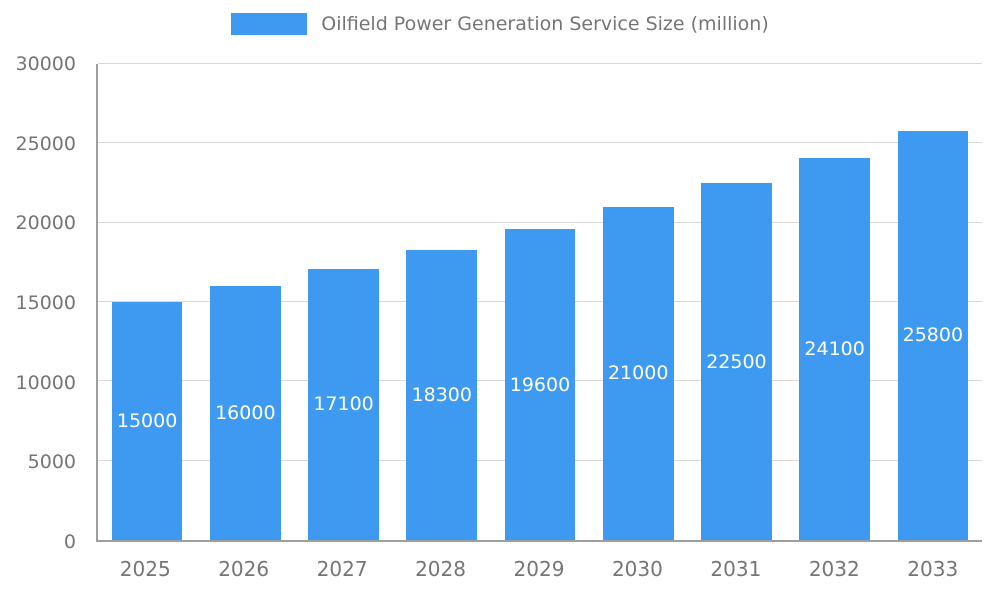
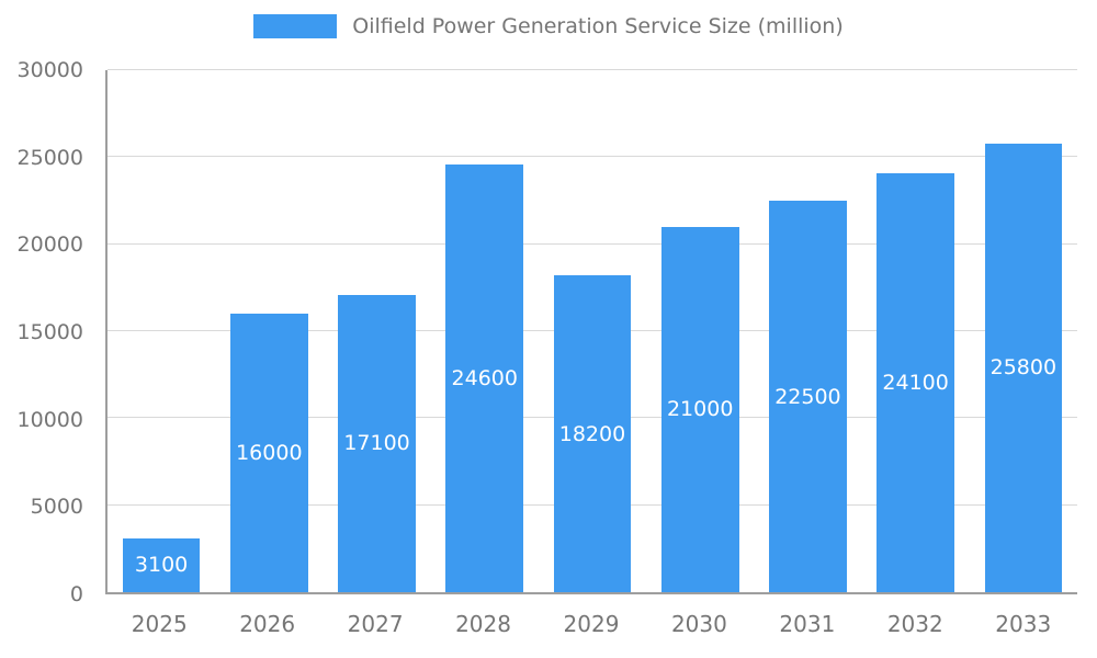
2025: 15000 -> 3100
2028: 18300 -> 24600
2029: 19600 -> 18200
